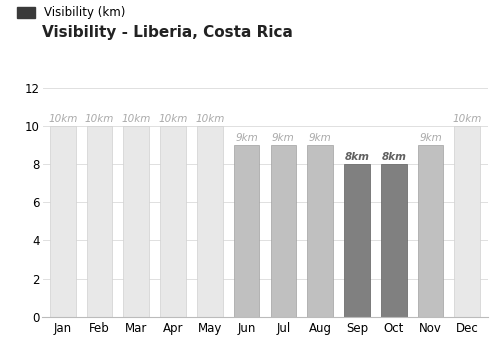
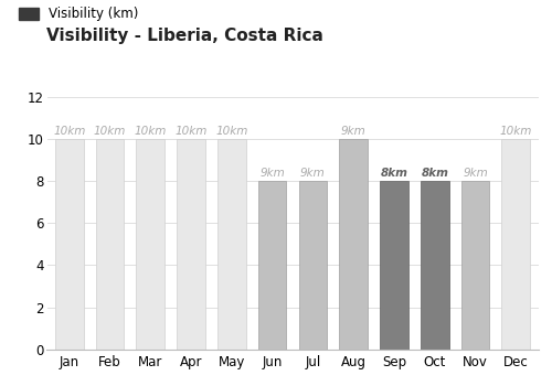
Jun: 9 -> 8
Jul: 9 -> 8
Aug: 9 -> 10
Nov: 9 -> 8
